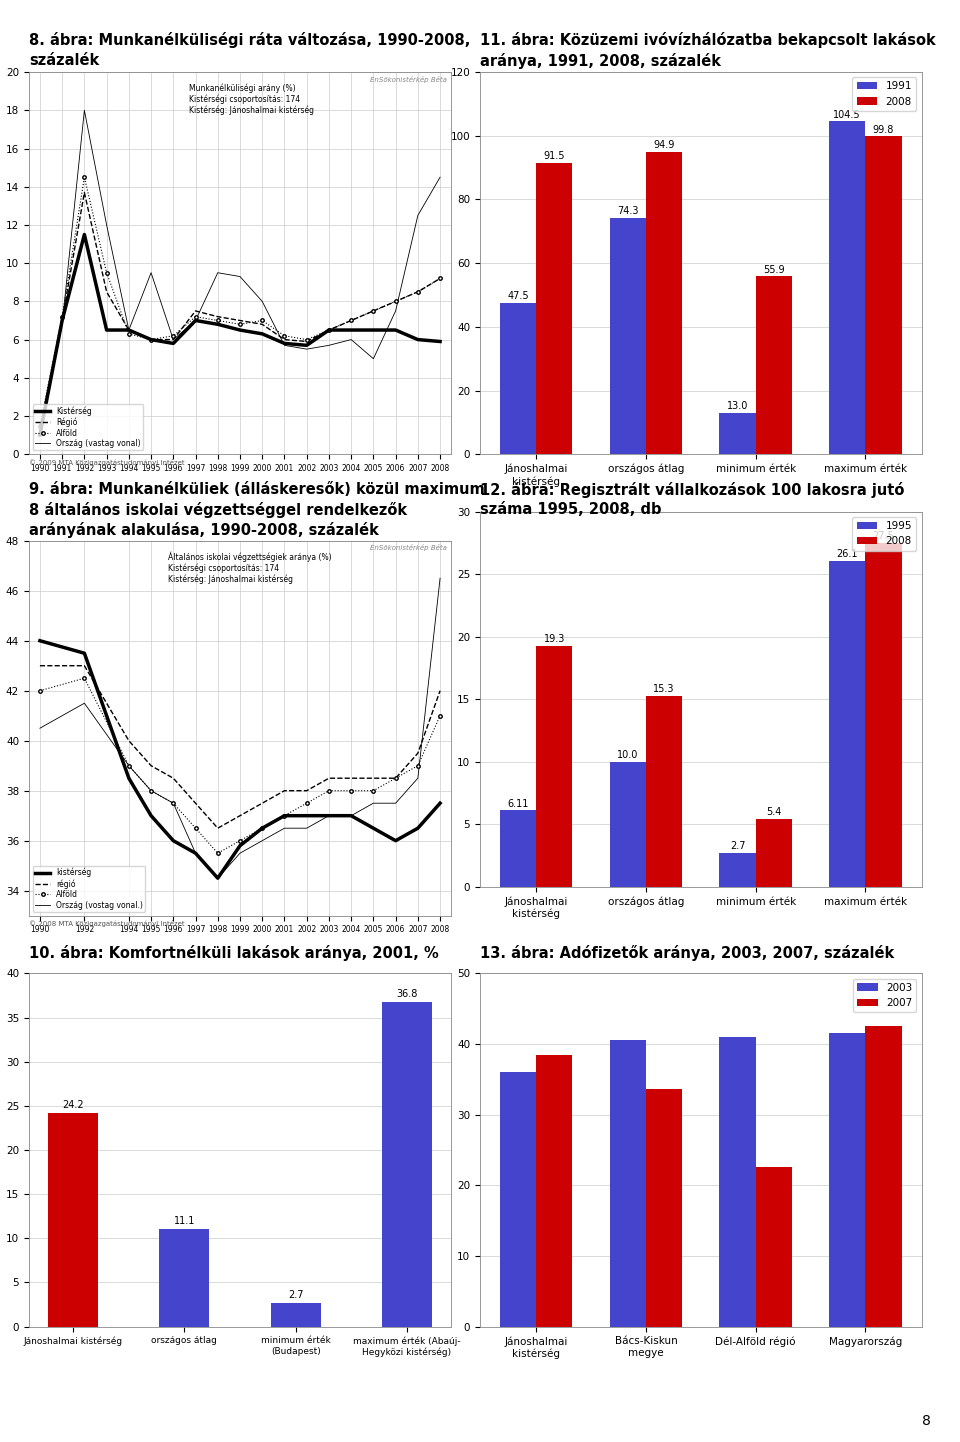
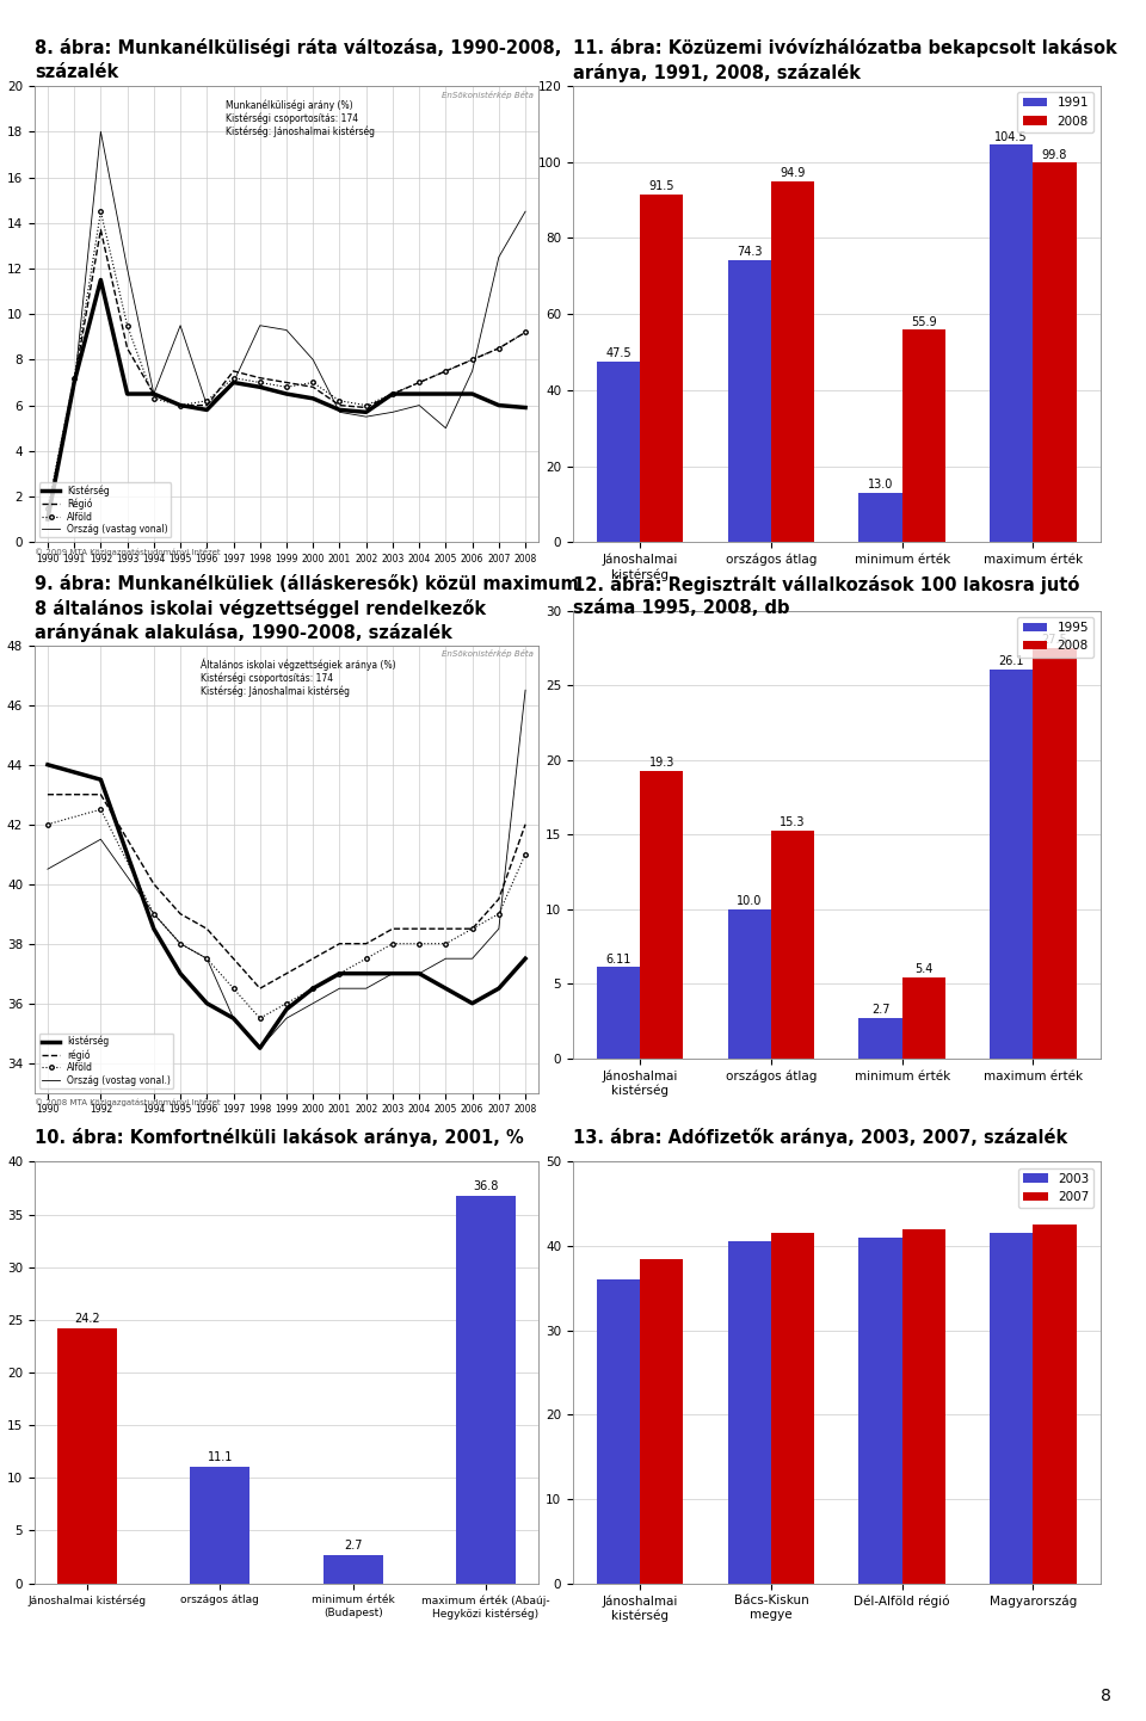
2007/Bács-Kiskun megye: 33.6 -> 41.5
2007/Dél-Alföld régió: 22.6 -> 42.0
